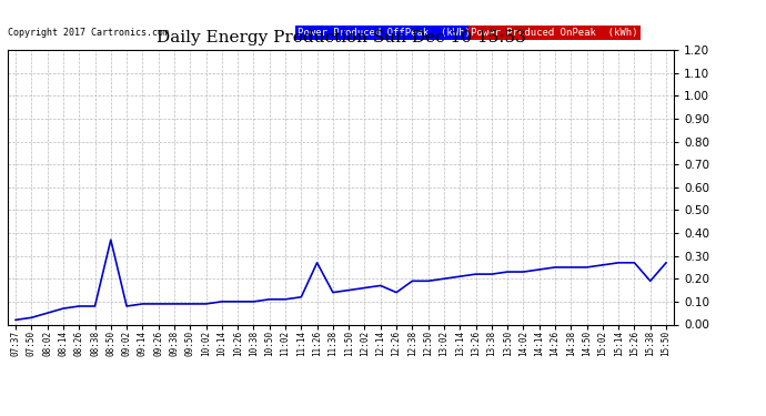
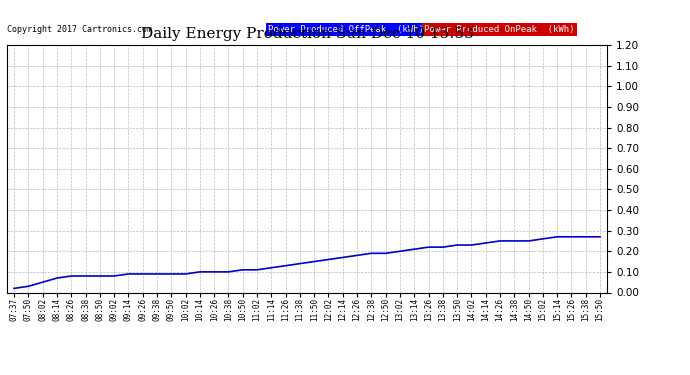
08:50: 0.37 -> 0.08
11:26: 0.27 -> 0.13
12:26: 0.14 -> 0.18
15:38: 0.19 -> 0.27
